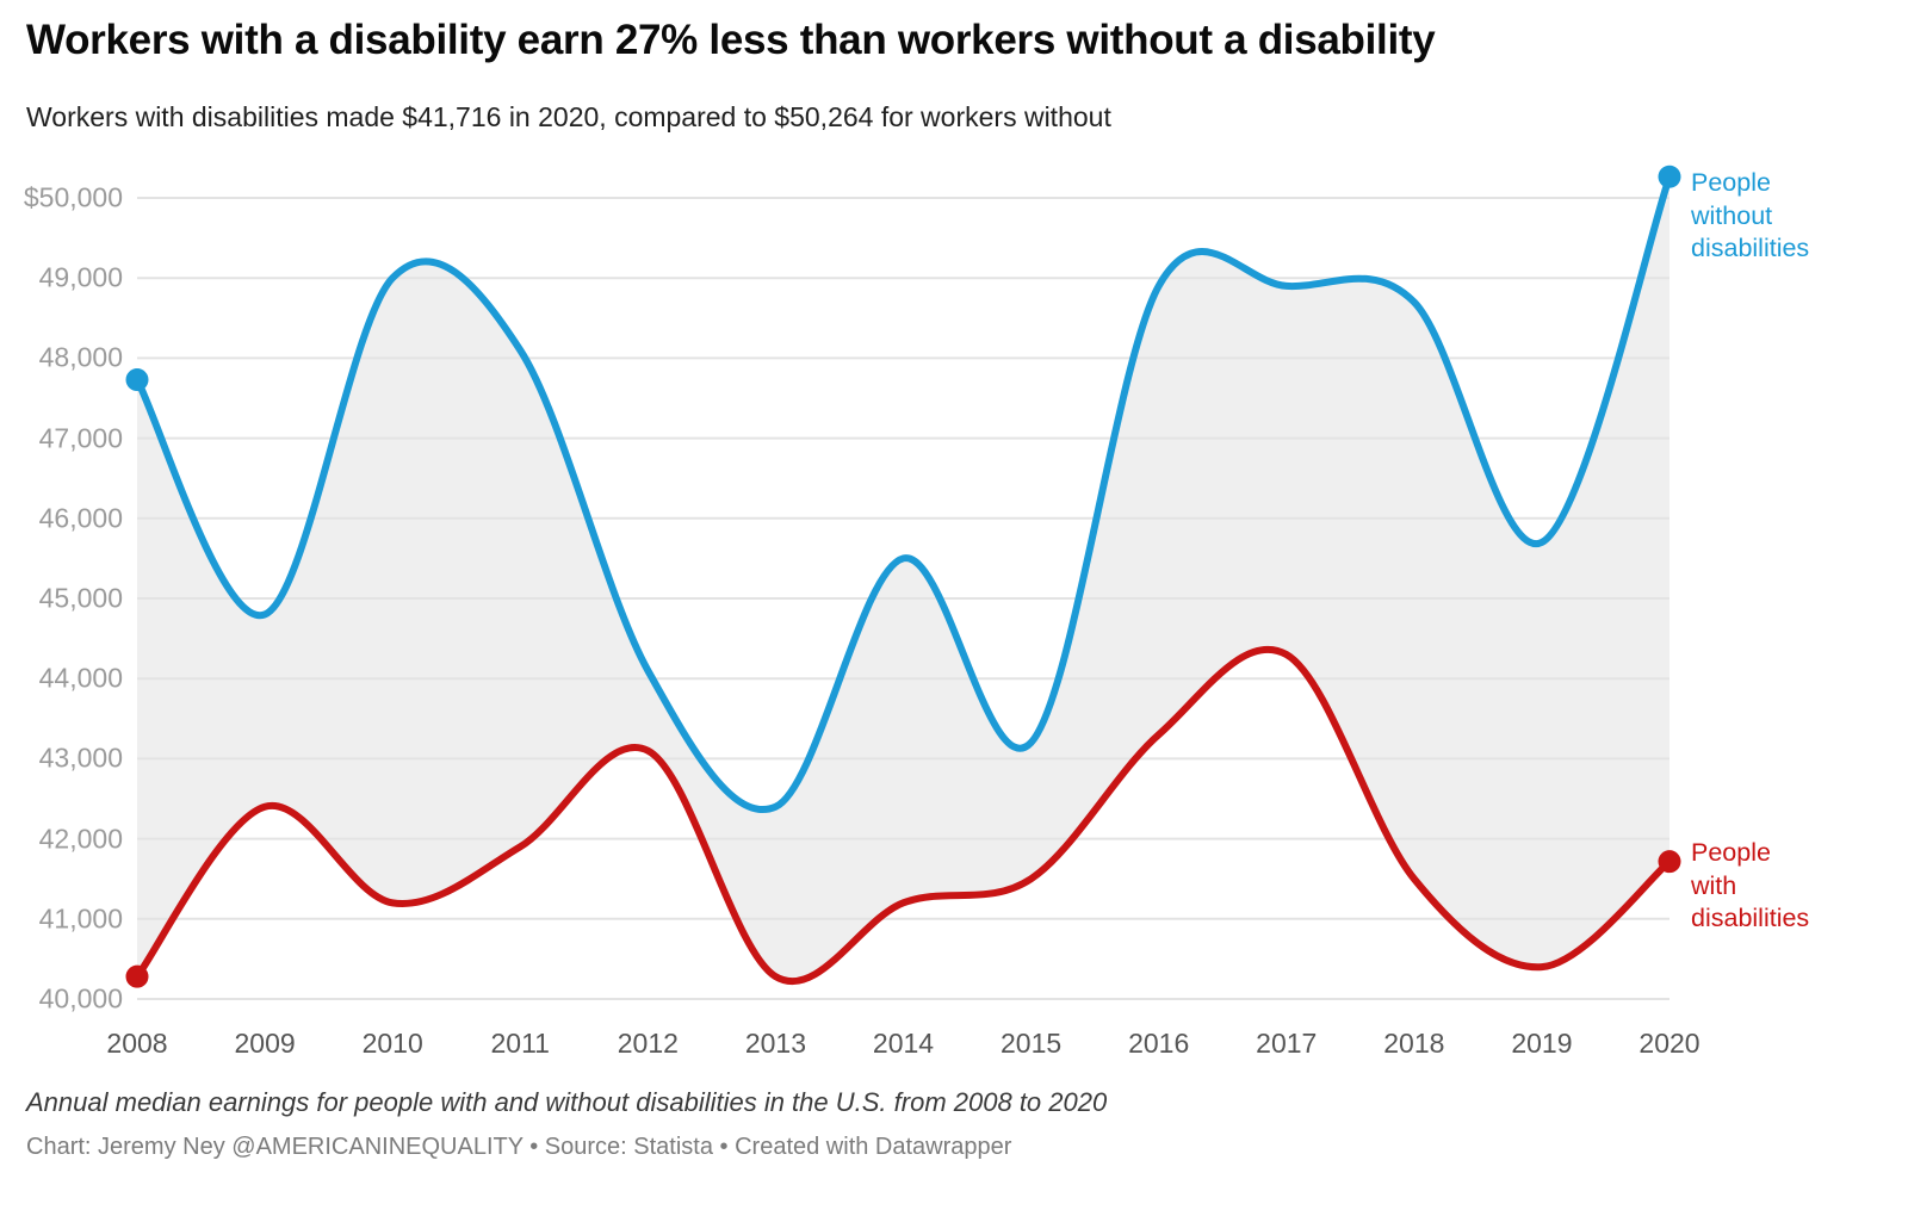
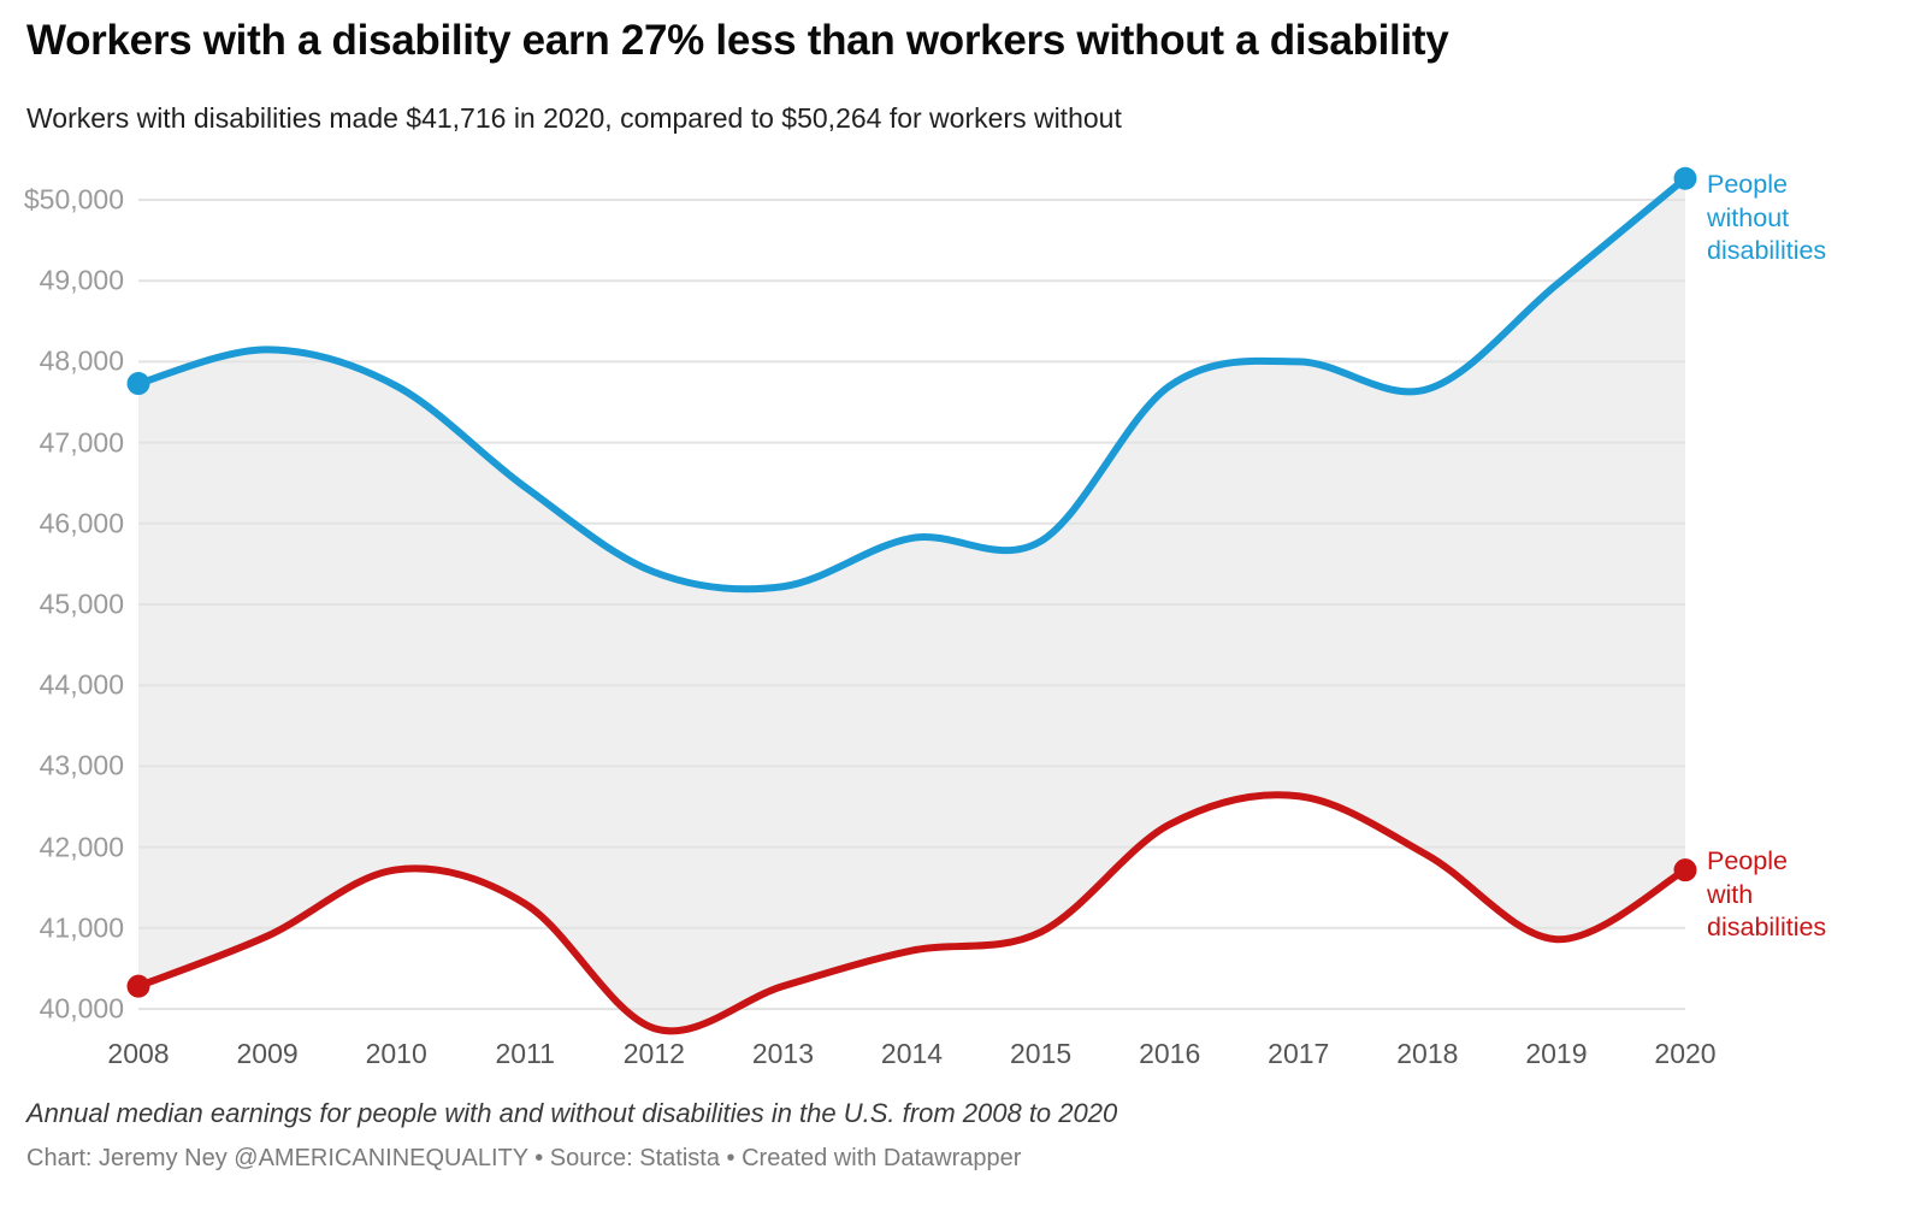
People without disabilities/2009: $44800 -> $48200
People with disabilities/2009: $42400 -> $40900
People without disabilities/2010: $49000 -> $47700
People with disabilities/2010: $41200 -> $41700
People without disabilities/2011: $48100 -> $46400
People with disabilities/2011: $41900 -> $41300
People without disabilities/2012: $44100 -> $45400
People with disabilities/2012: $43100 -> $39800
People without disabilities/2013: $42400 -> $45200
People without disabilities/2014: $45500 -> $45800
People with disabilities/2014: $41200 -> $40700
People without disabilities/2015: $43200 -> $45800
People with disabilities/2015: $41500 -> $41000
People without disabilities/2016: $48900 -> $47700
People with disabilities/2016: $43300 -> $42300
People without disabilities/2017: $48900 -> $48000
People with disabilities/2017: $44300 -> $42600
People without disabilities/2018: $48700 -> $47700
People with disabilities/2018: $41500 -> $41900
People without disabilities/2019: $45700 -> $49000
People with disabilities/2019: $40400 -> $40900
